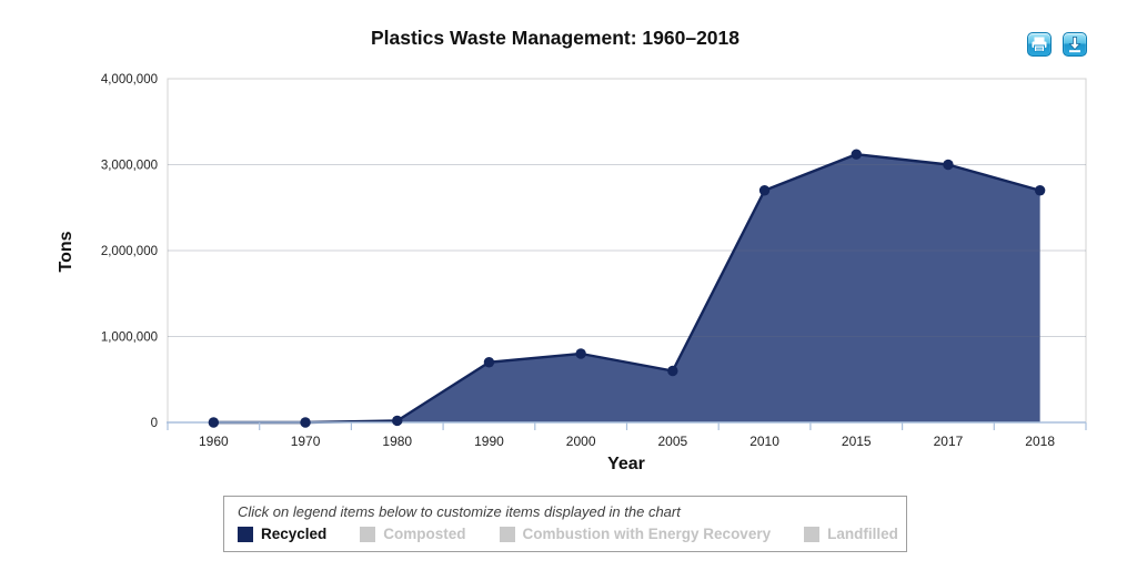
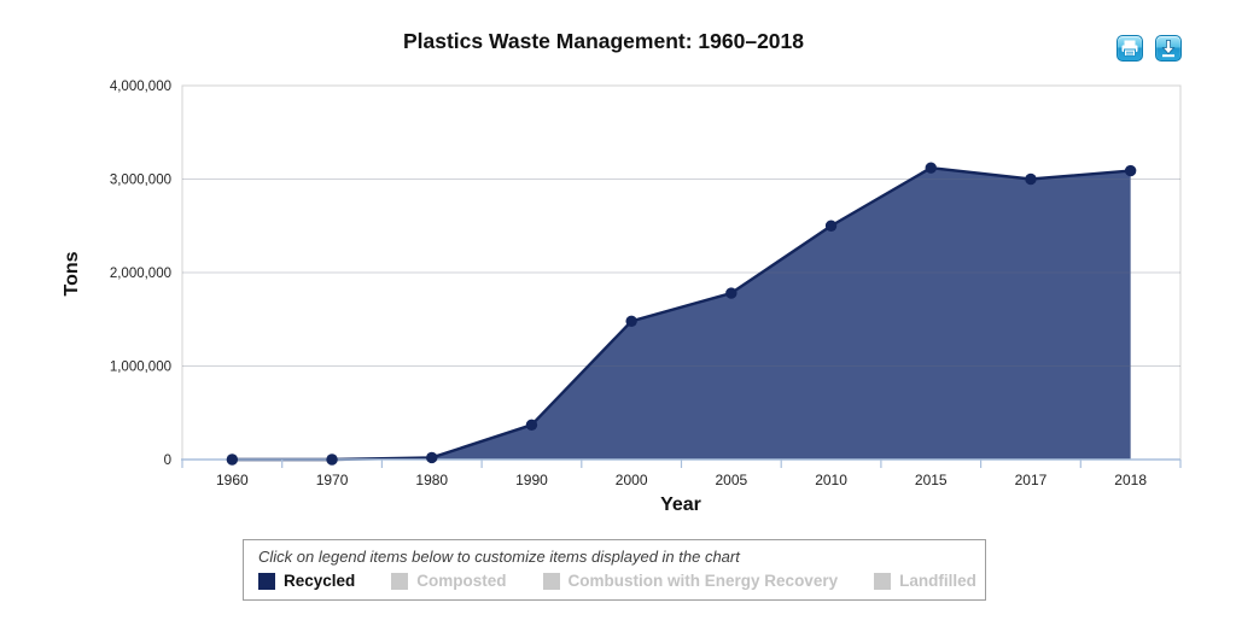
1990: 700000 -> 400000
2000: 800000 -> 1500000
2005: 600000 -> 1800000
2010: 2700000 -> 2500000
2018: 2700000 -> 3100000
